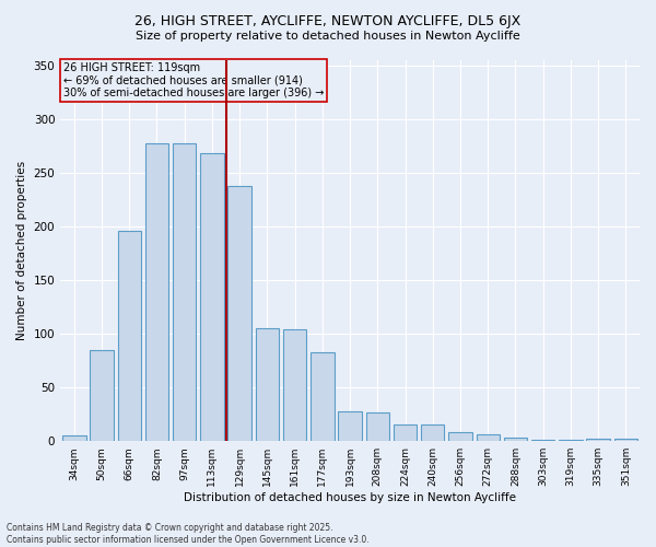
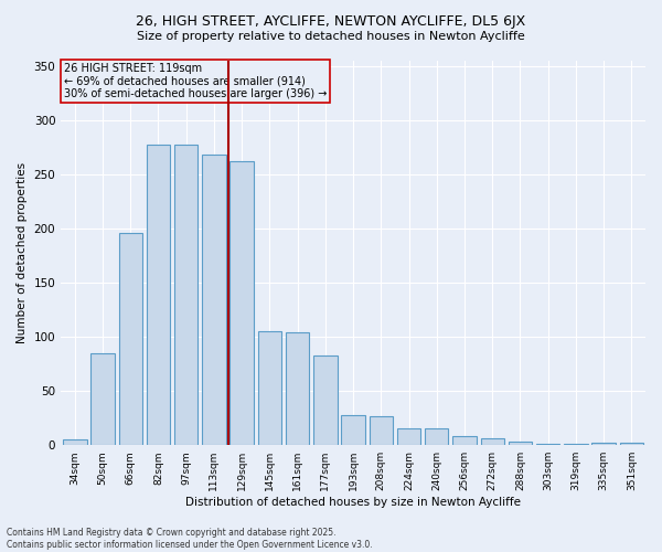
129sqm: 238 -> 262
